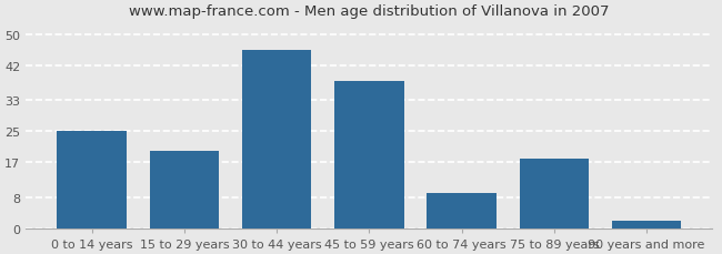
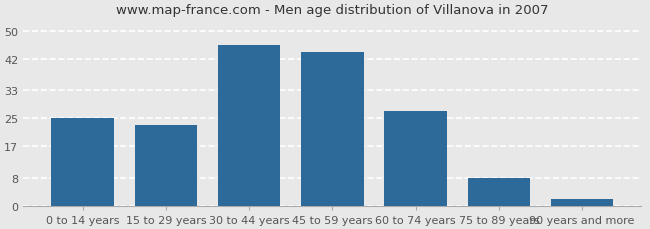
15 to 29 years: 20 -> 23
45 to 59 years: 38 -> 44
60 to 74 years: 9 -> 27
75 to 89 years: 18 -> 8
